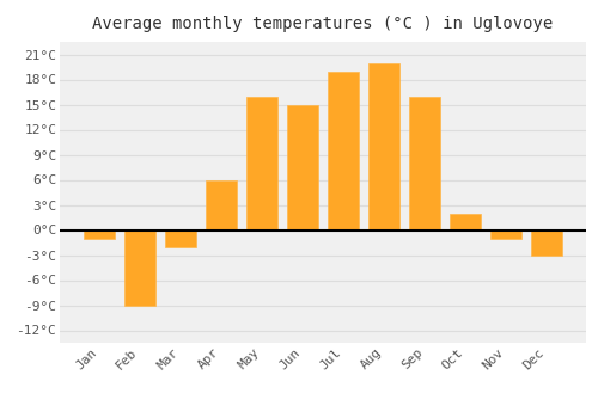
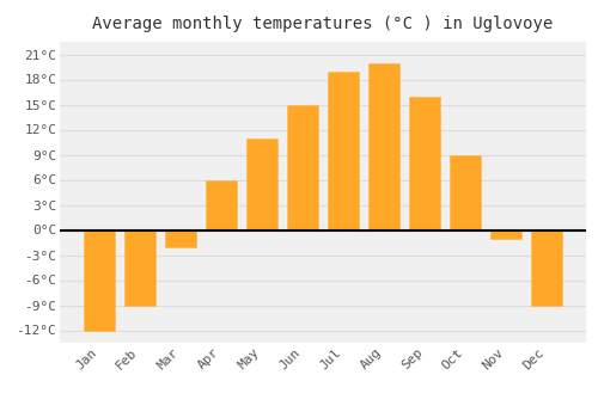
Jan: -1°C -> -12°C
May: 16°C -> 11°C
Oct: 2°C -> 9°C
Dec: -3°C -> -9°C
